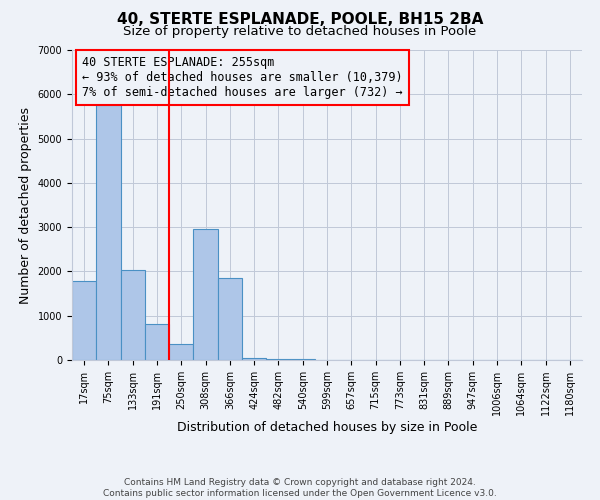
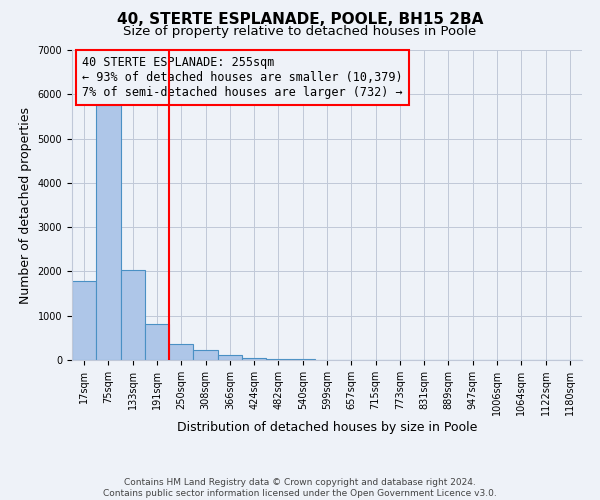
308sqm: 2950 -> 220
366sqm: 1850 -> 110
